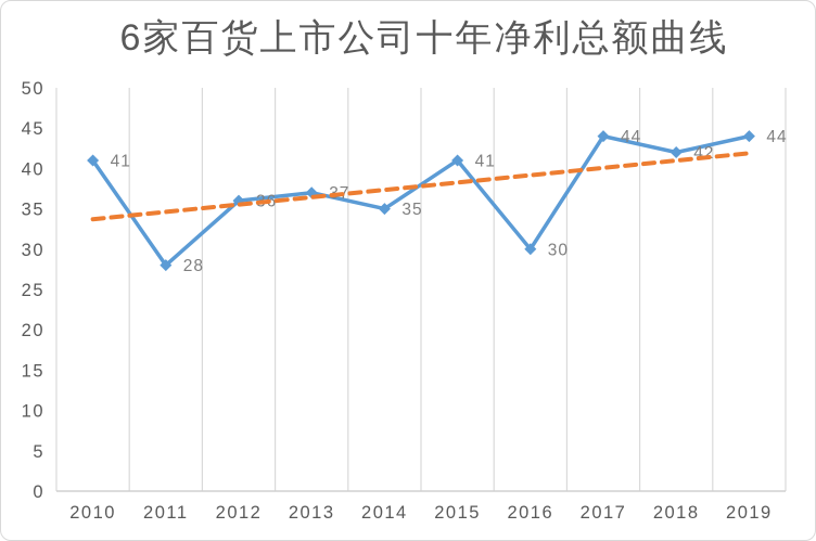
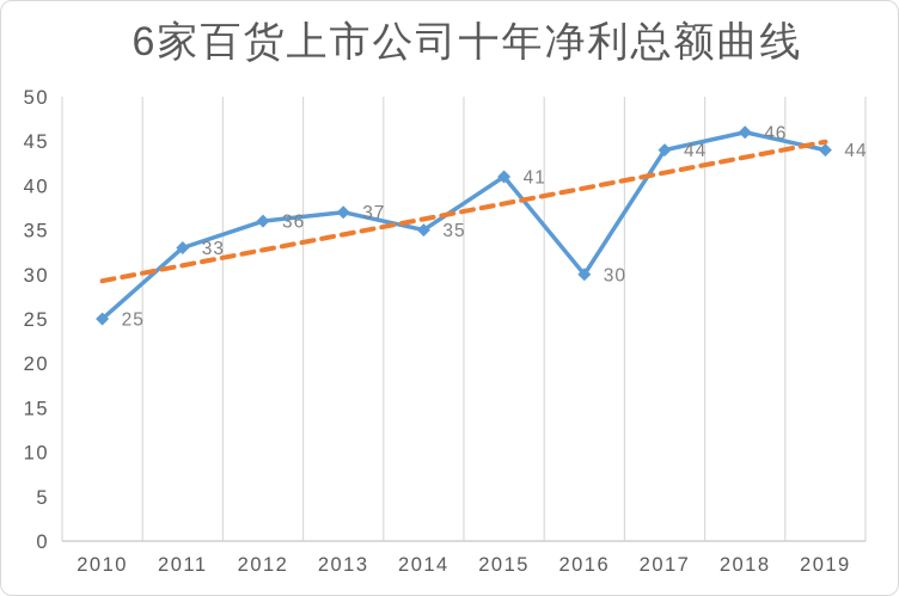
2010: 41 -> 25
2011: 28 -> 33
2018: 42 -> 46
